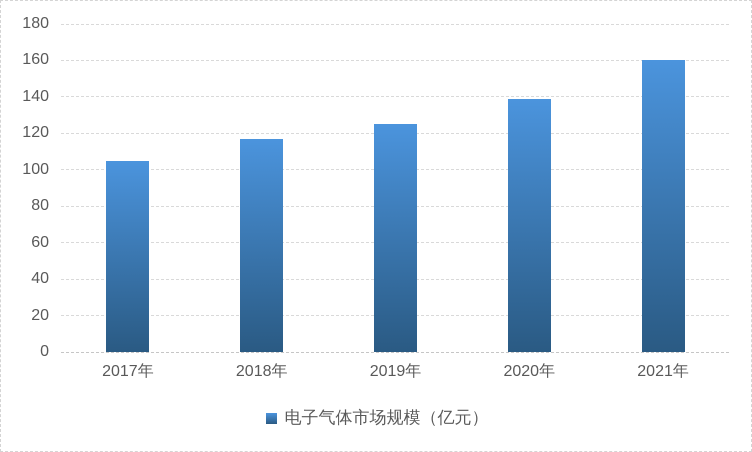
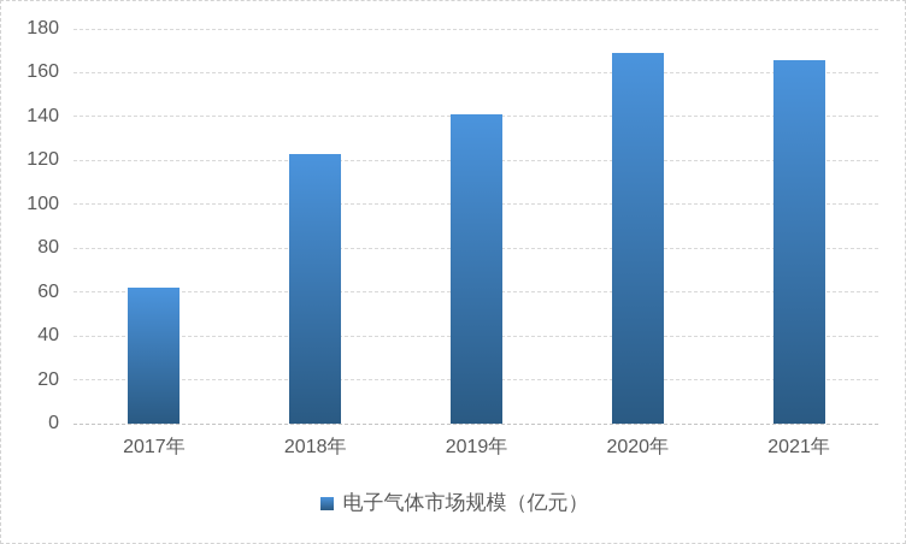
2017年: 105 -> 62
2018年: 117 -> 123
2019年: 125 -> 141
2020年: 139 -> 169
2021年: 160 -> 166
